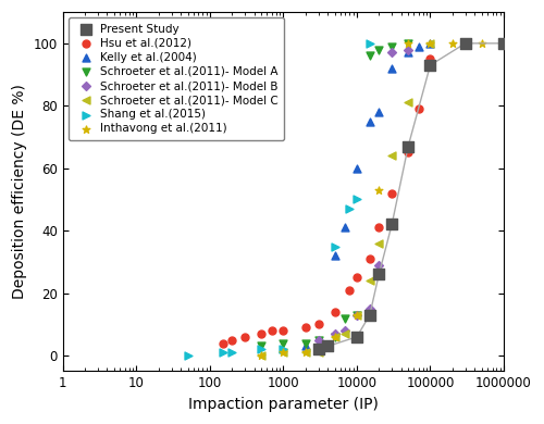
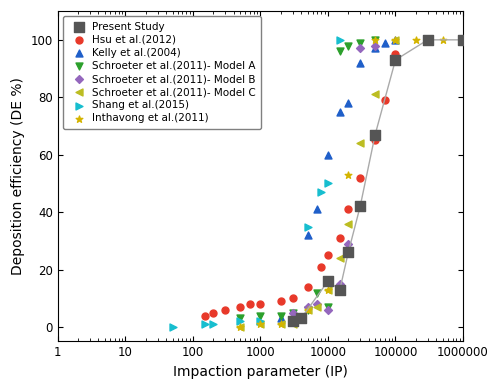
Present Study/10000: 6 -> 16
Schroeter et al.(2011)- Model A/10000: 13 -> 7
Schroeter et al.(2011)- Model B/10000: 13 -> 6
